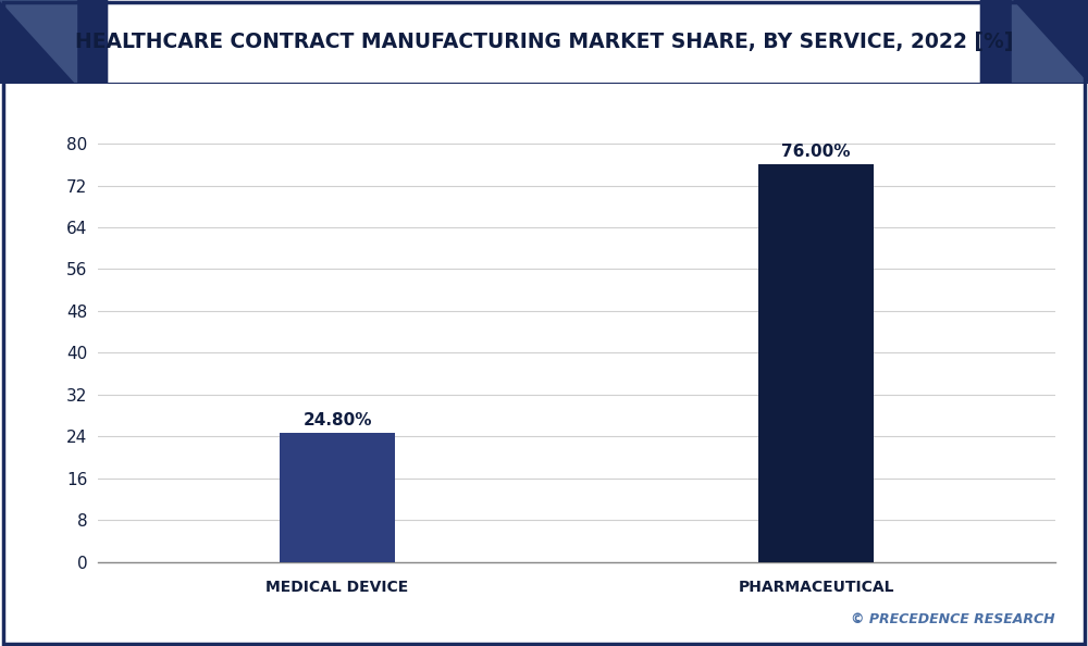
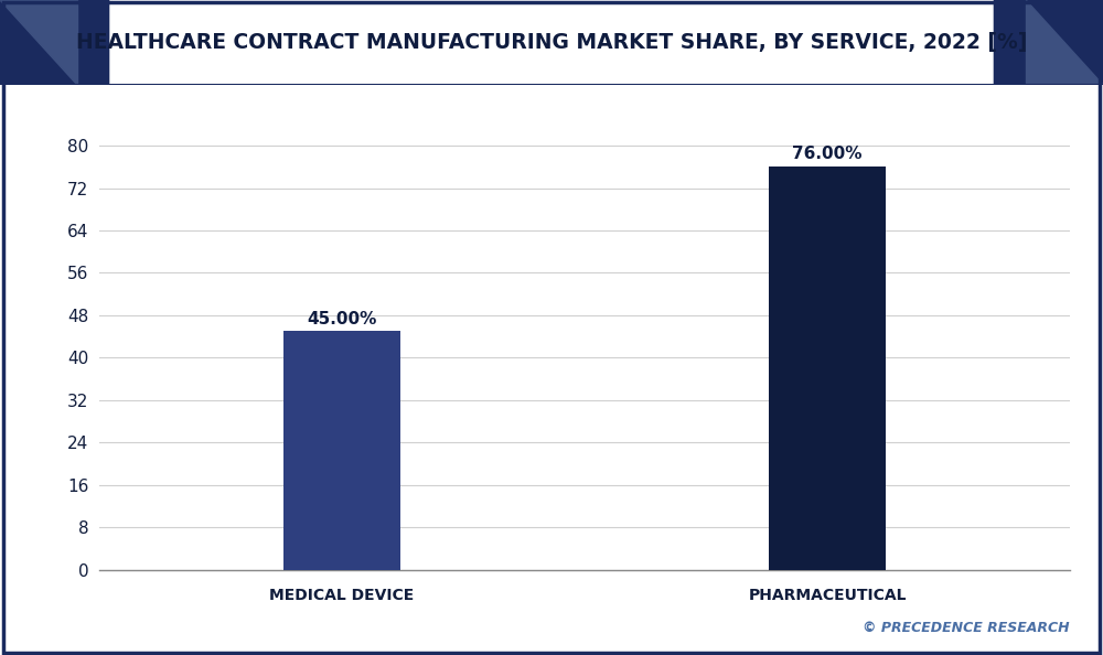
MEDICAL DEVICE: 24.80% -> 45.00%
